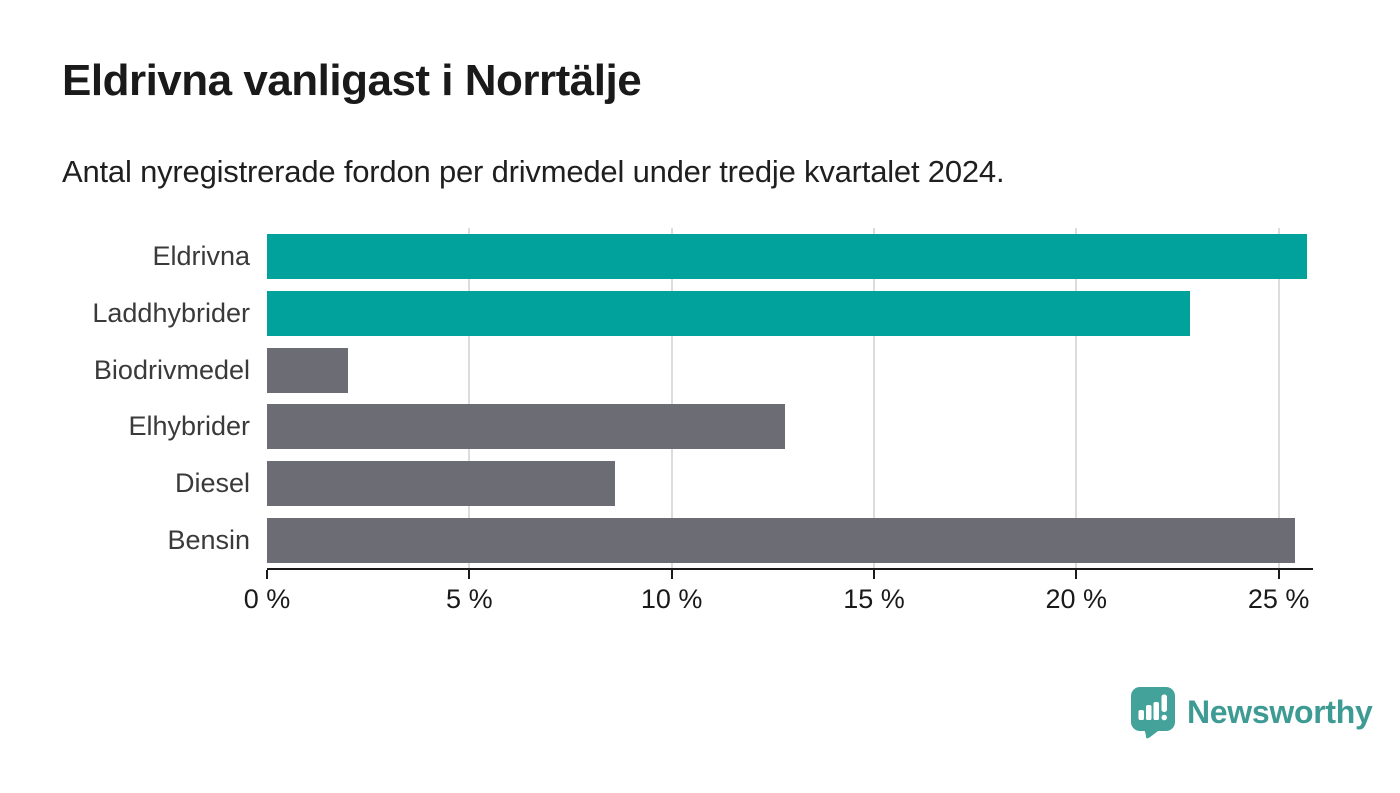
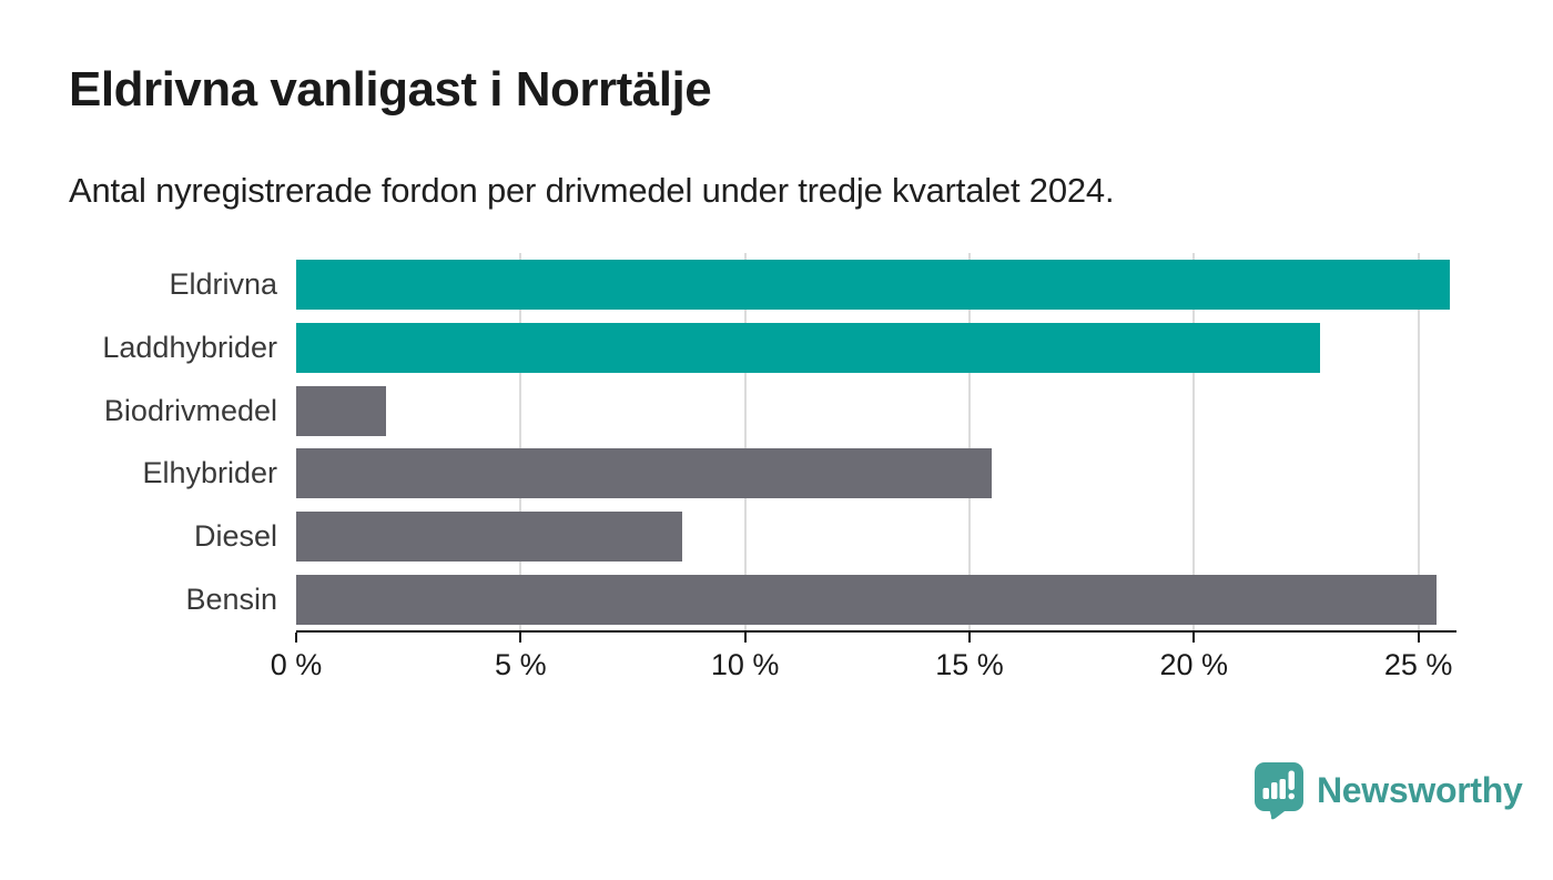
Elhybrider: 12.8% -> 15.5%
